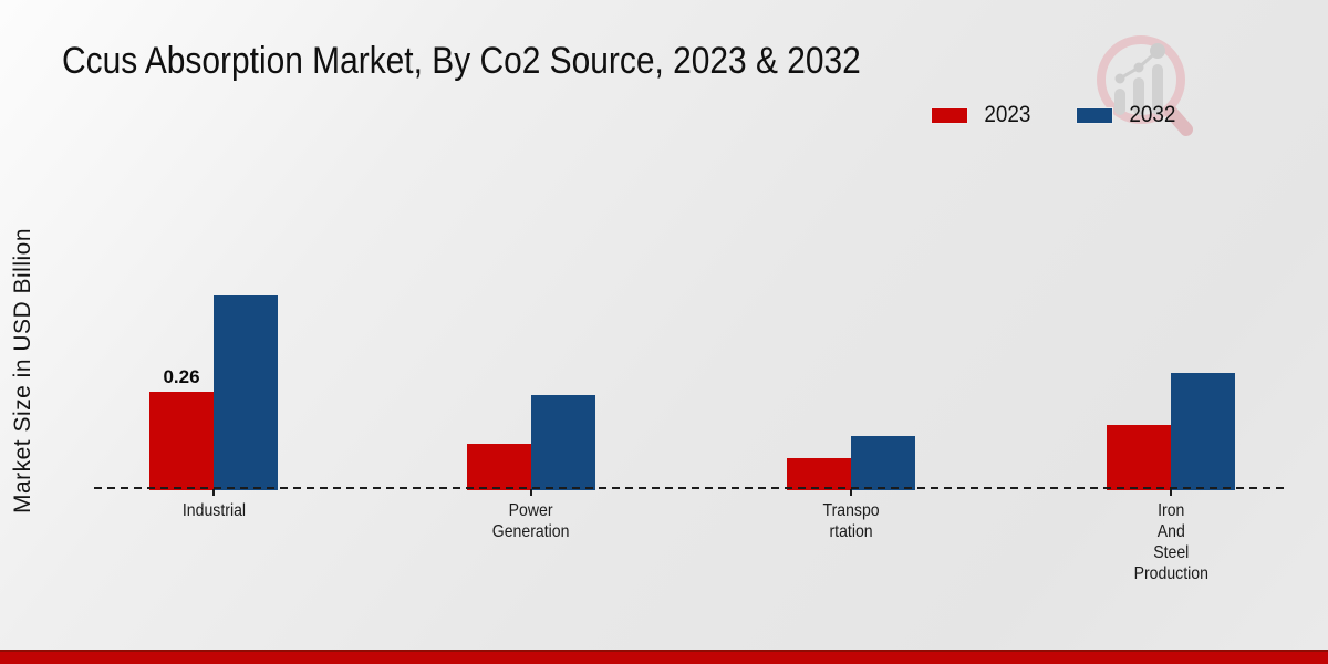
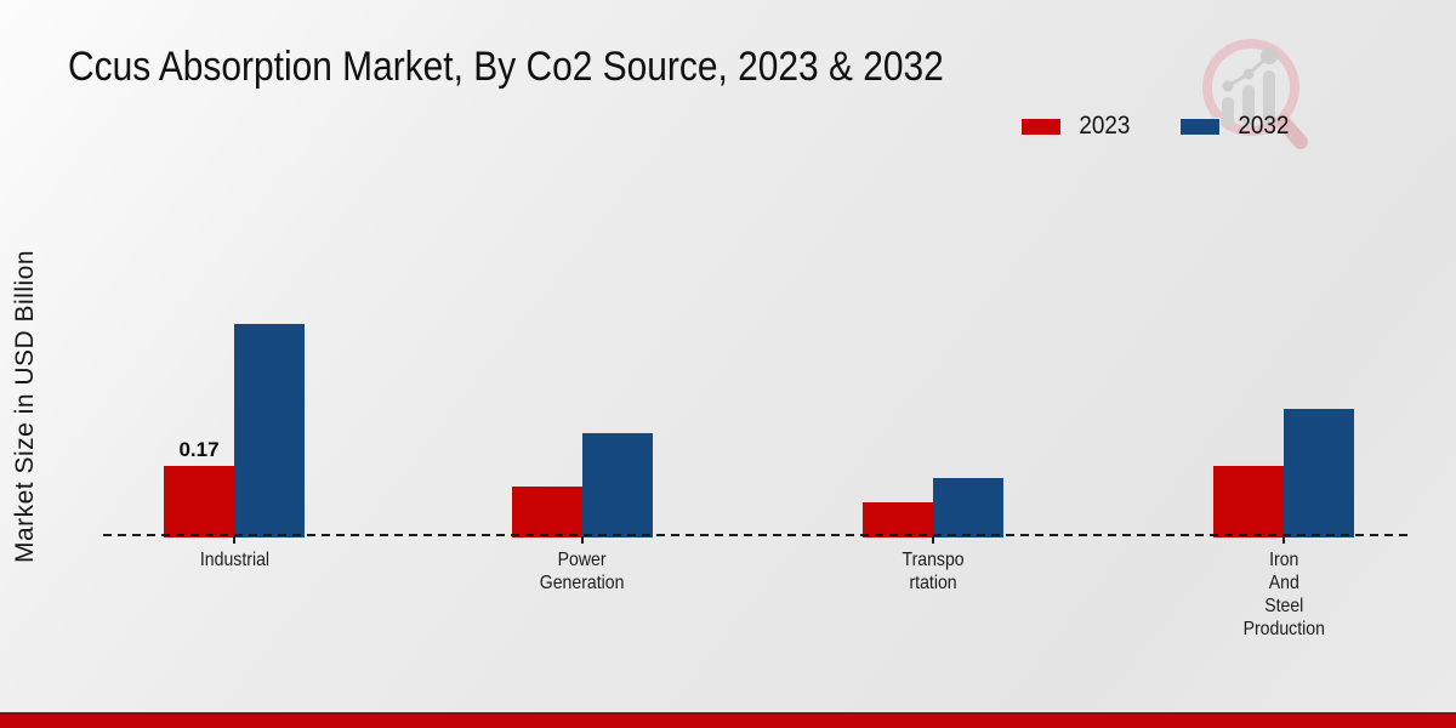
2023/Industrial: 0.26 -> 0.17
